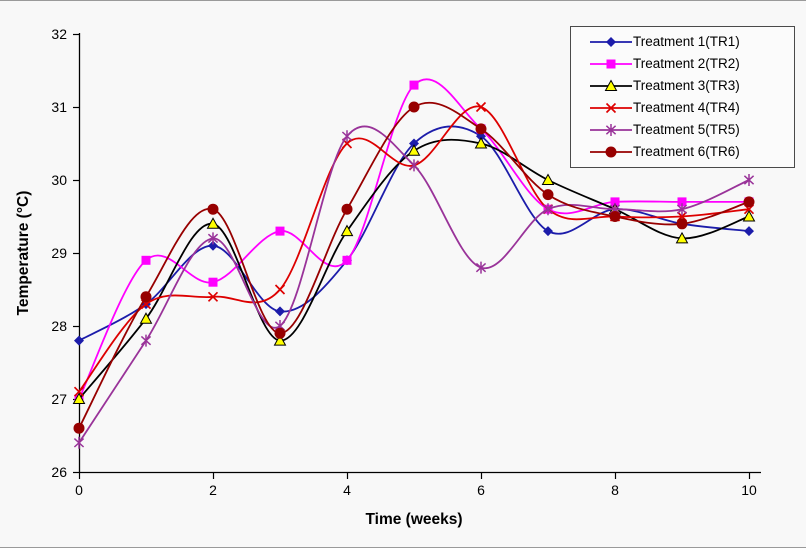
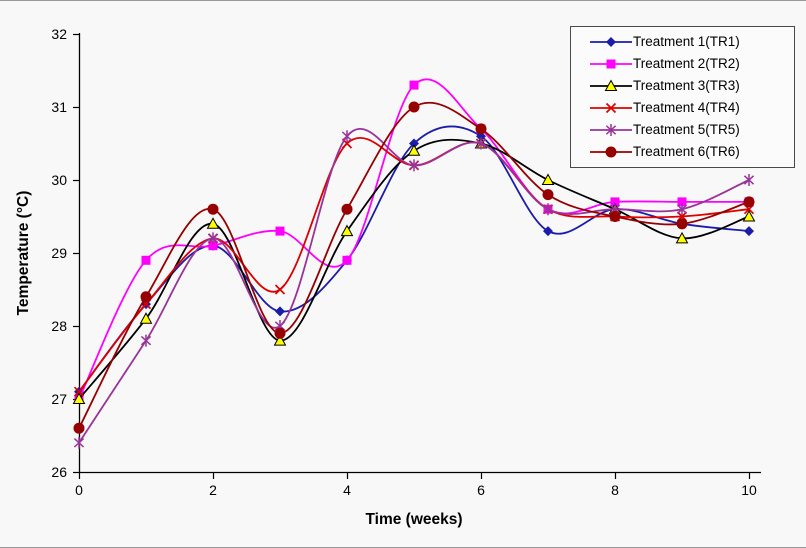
Treatment 1(TR1)/0: 27.8 -> 27.1
Treatment 2(TR2)/2: 28.6 -> 29.1
Treatment 4(TR4)/2: 28.4 -> 29.2
Treatment 4(TR4)/6: 31.0 -> 30.5
Treatment 5(TR5)/6: 28.8 -> 30.5
